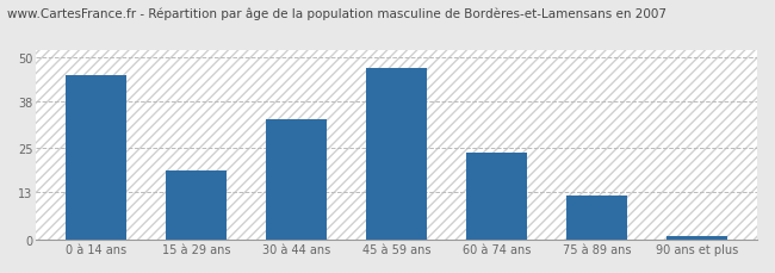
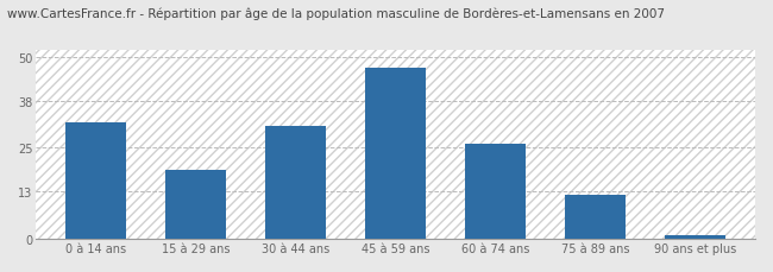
0 à 14 ans: 45 -> 32
30 à 44 ans: 33 -> 31
60 à 74 ans: 24 -> 26
